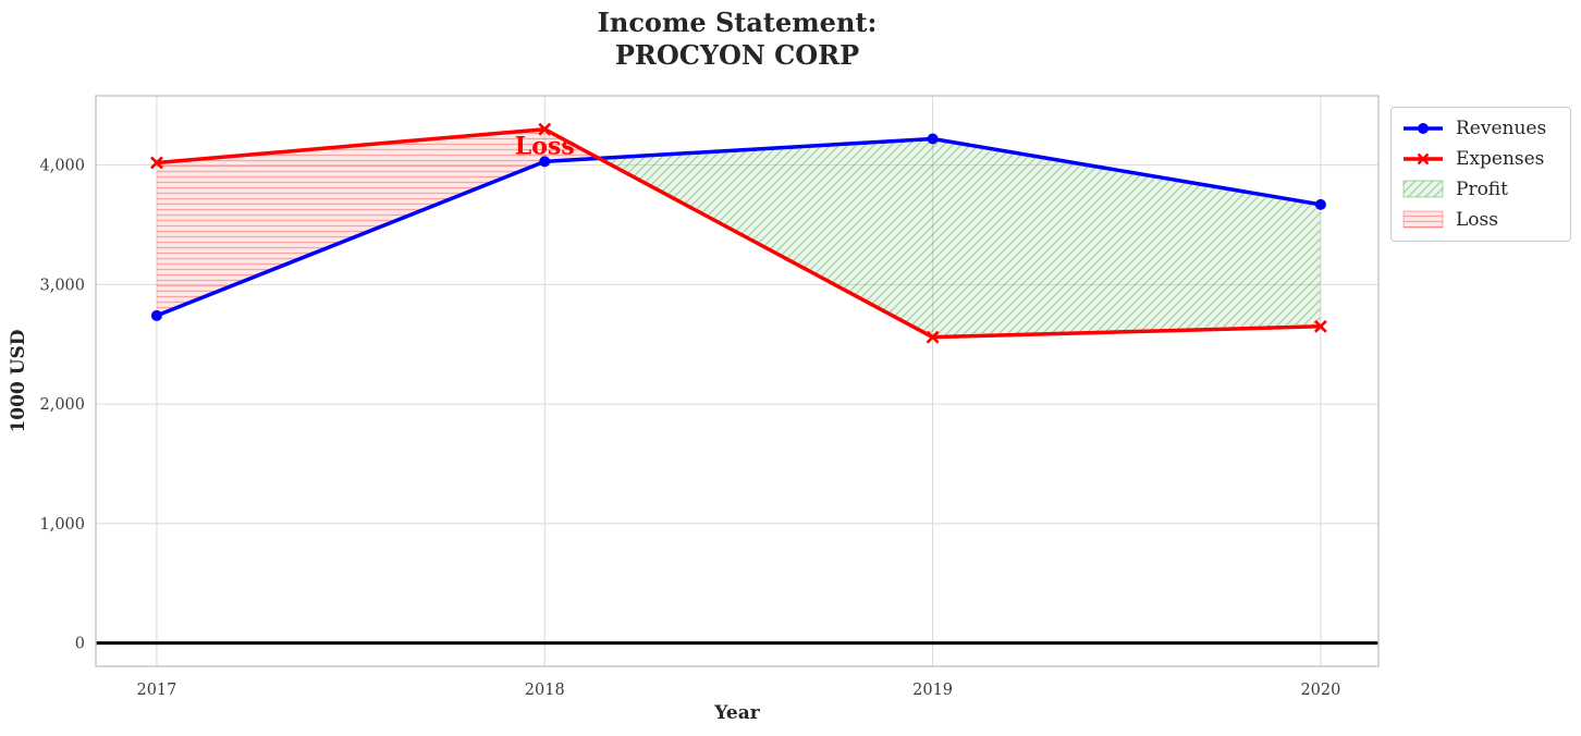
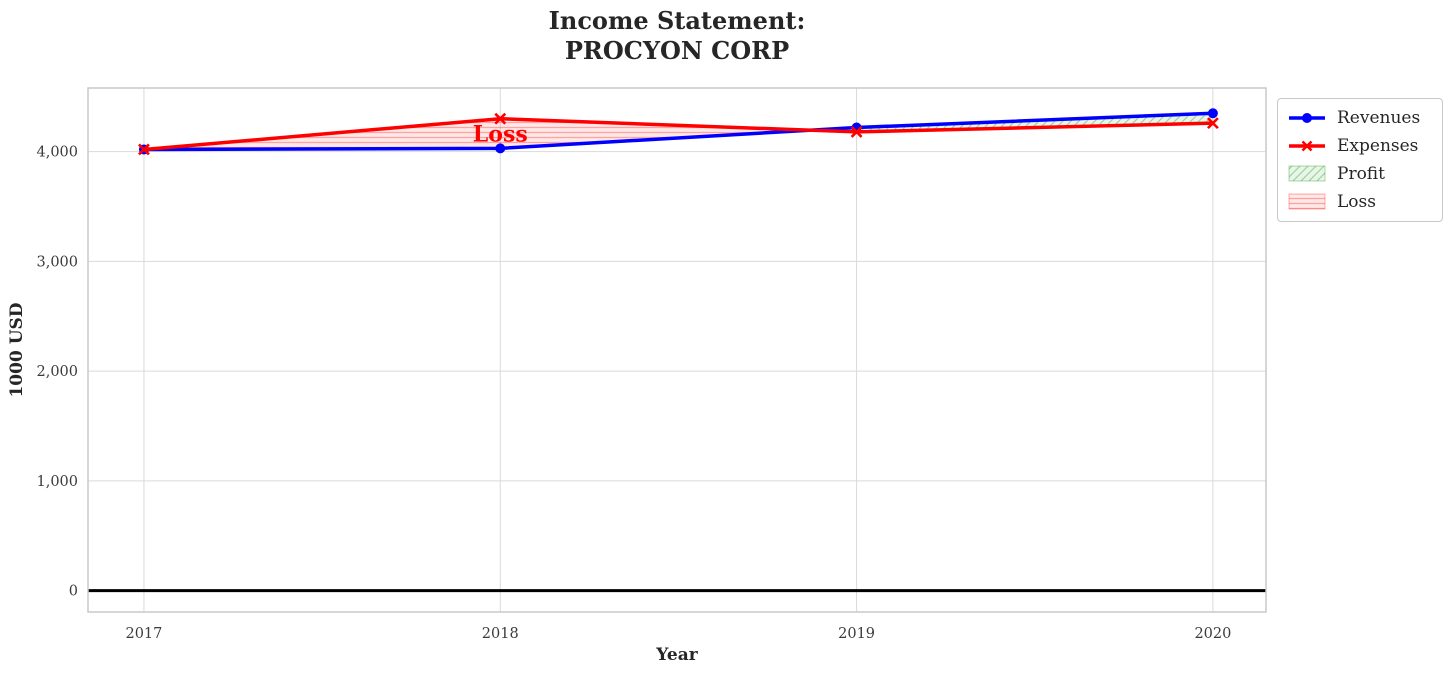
Revenues/2017: 2740 -> 4020
Expenses/2019: 2560 -> 4180
Revenues/2020: 3670 -> 4350
Expenses/2020: 2650 -> 4260
